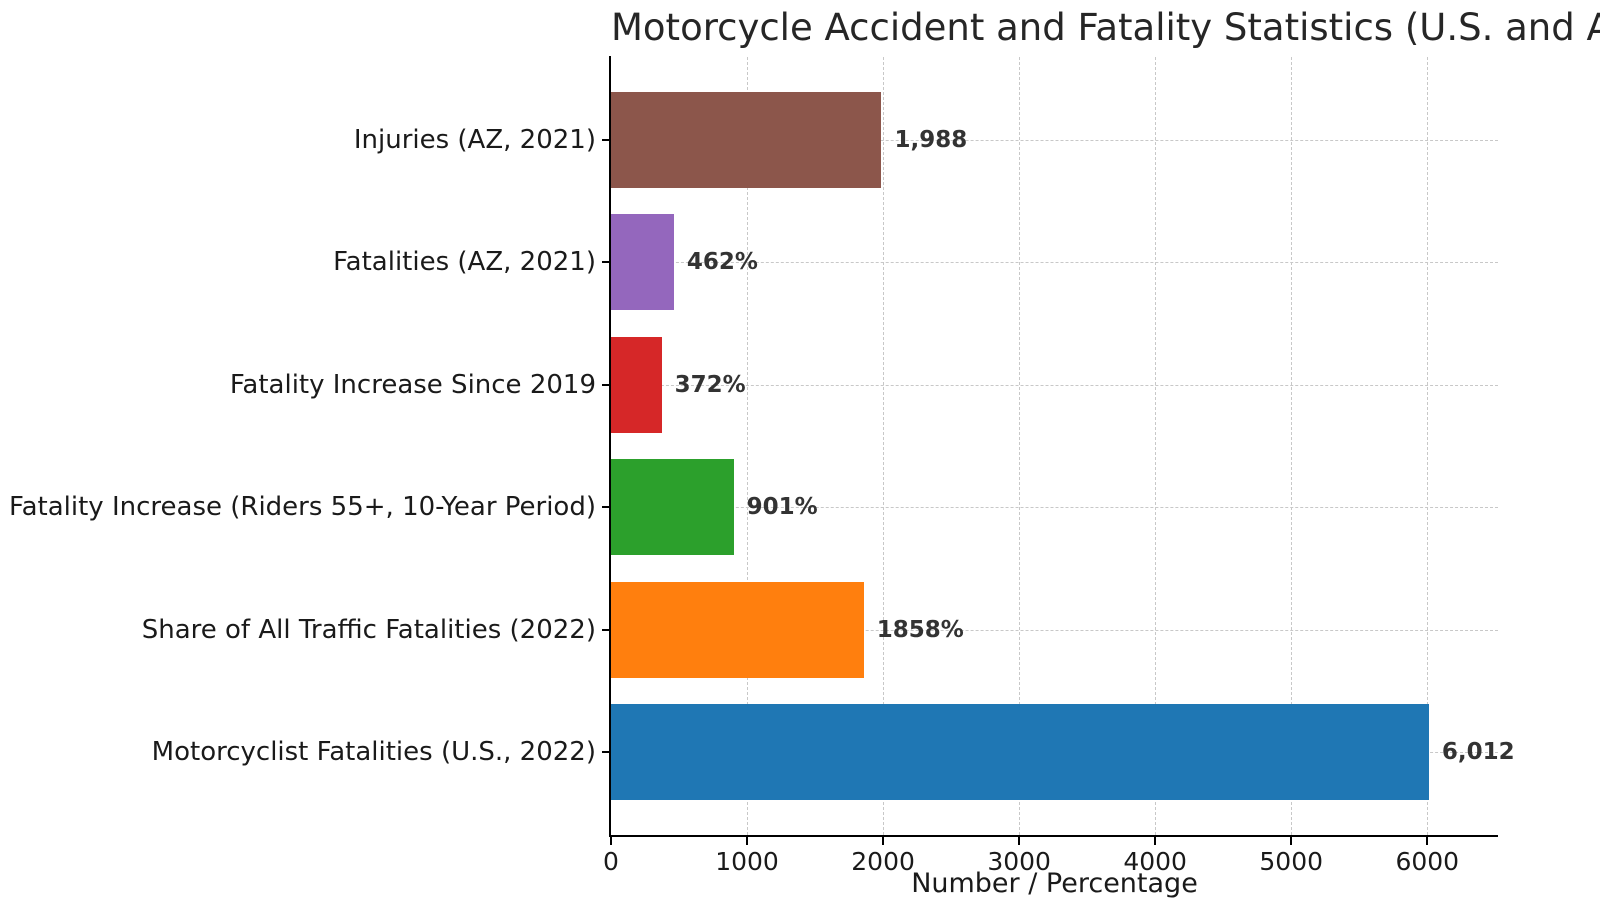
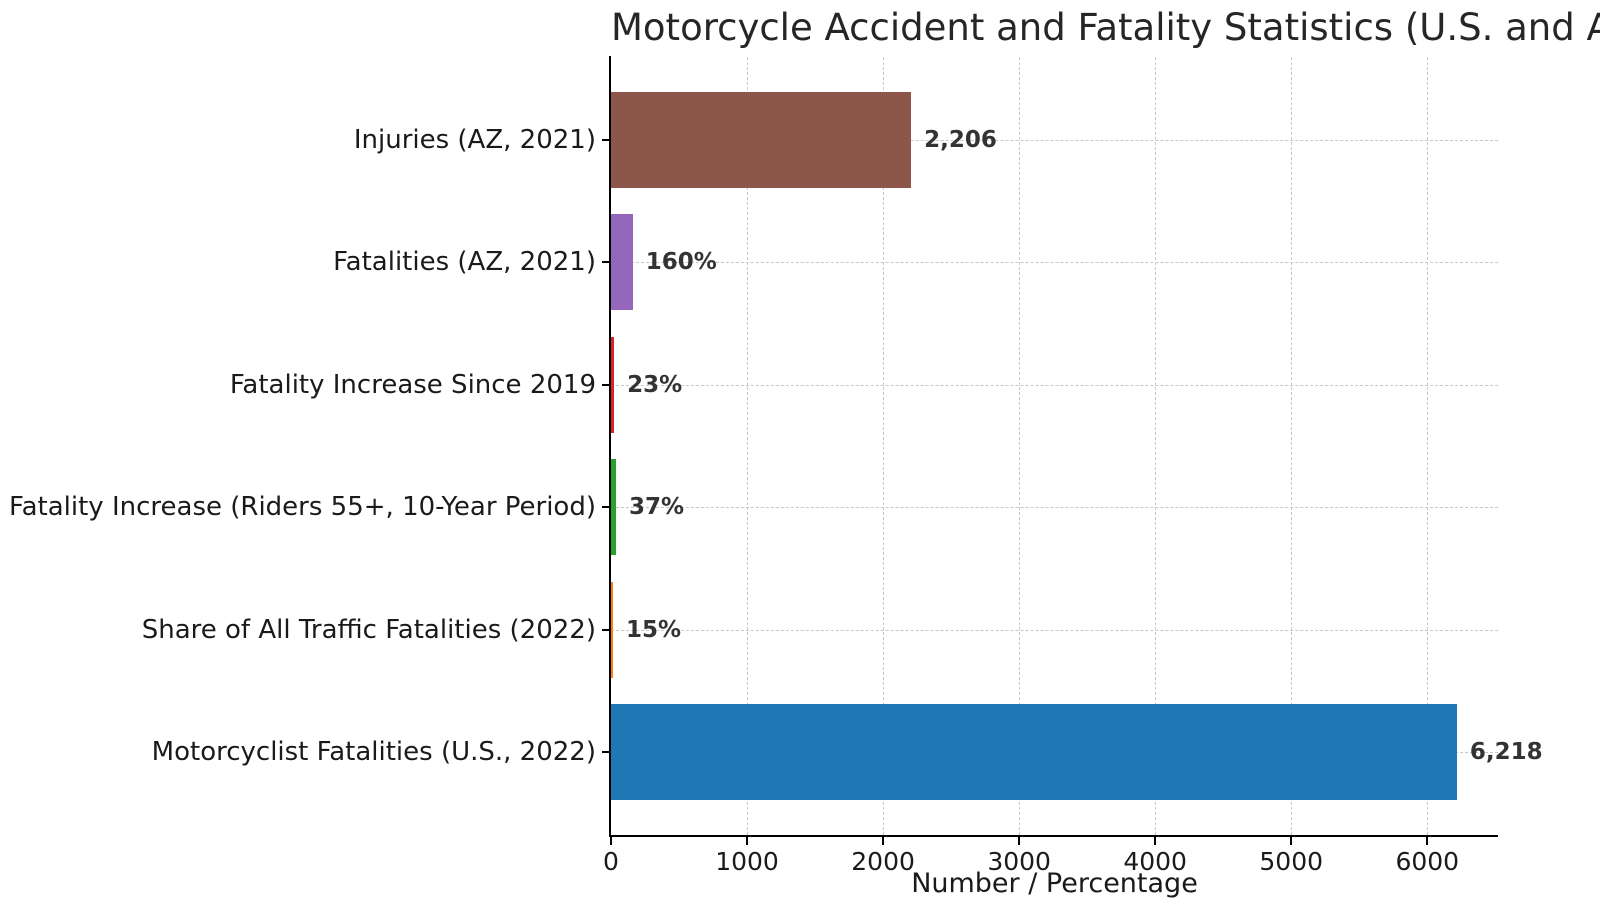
Injuries (AZ, 2021): 1,988 -> 2,206
Fatalities (AZ, 2021): 462% -> 160%
Fatality Increase Since 2019: 372% -> 23%
Fatality Increase (Riders 55+, 10-Year Period): 901% -> 37%
Share of All Traffic Fatalities (2022): 1858% -> 15%
Motorcyclist Fatalities (U.S., 2022): 6,012 -> 6,218
